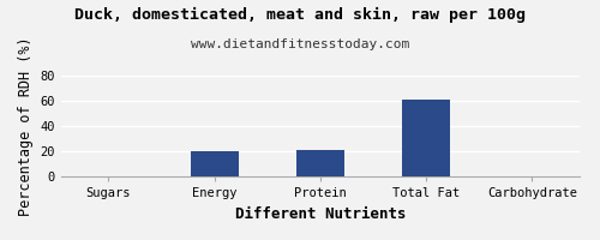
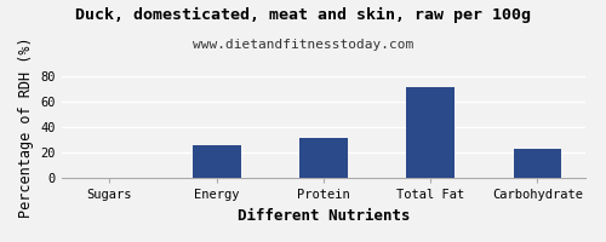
Energy: 20 -> 26
Protein: 22 -> 32
Total Fat: 61 -> 71
Carbohydrate: 0 -> 23
